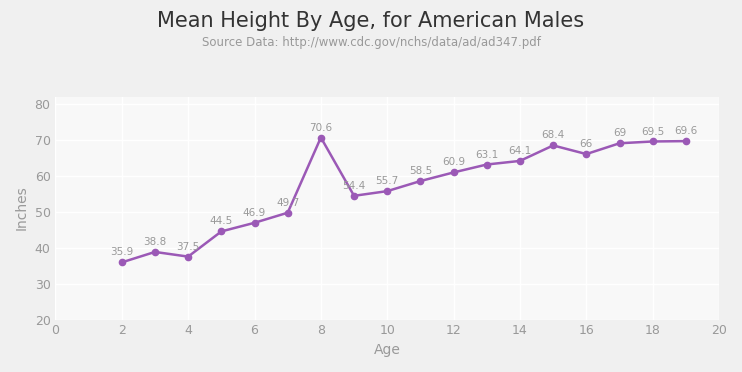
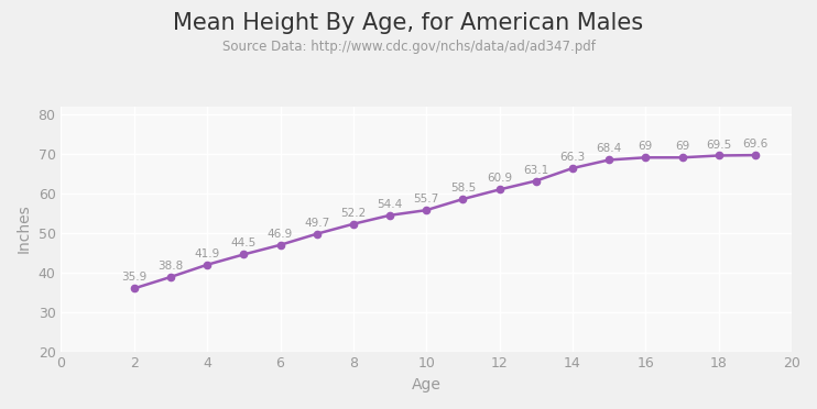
4: 37.5 -> 41.9
8: 70.6 -> 52.2
14: 64.1 -> 66.3
16: 66 -> 69
